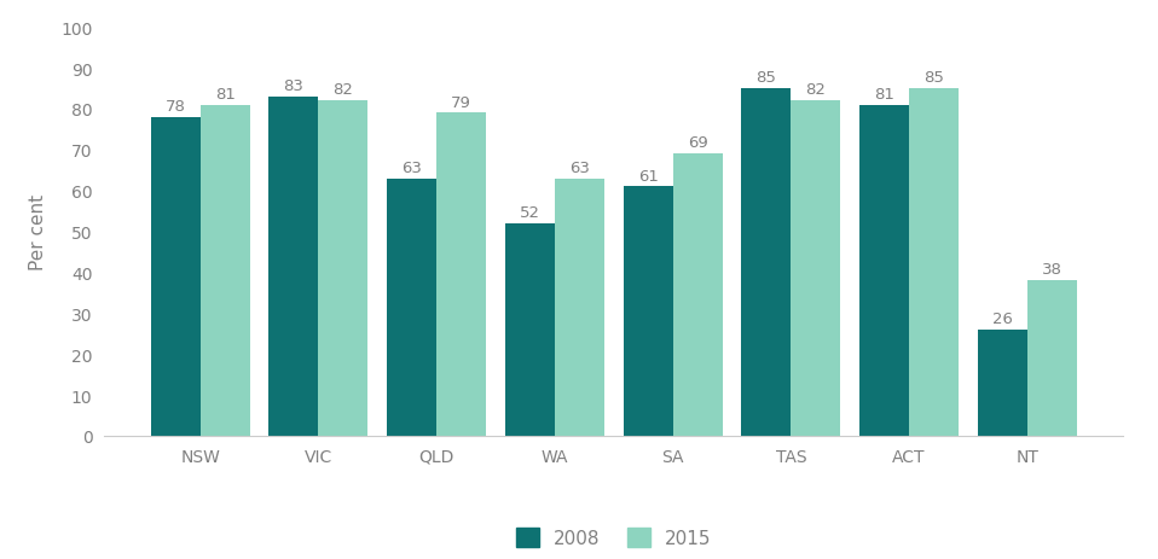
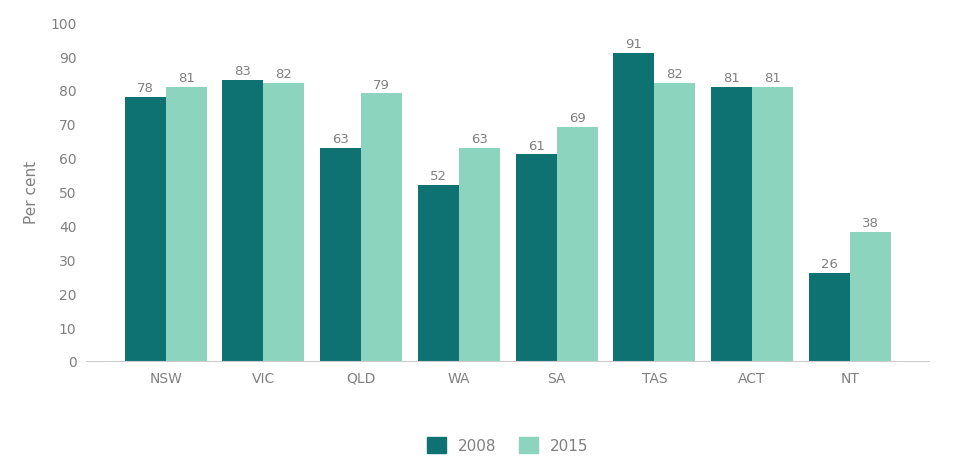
2008/TAS: 85 -> 91
2015/ACT: 85 -> 81
